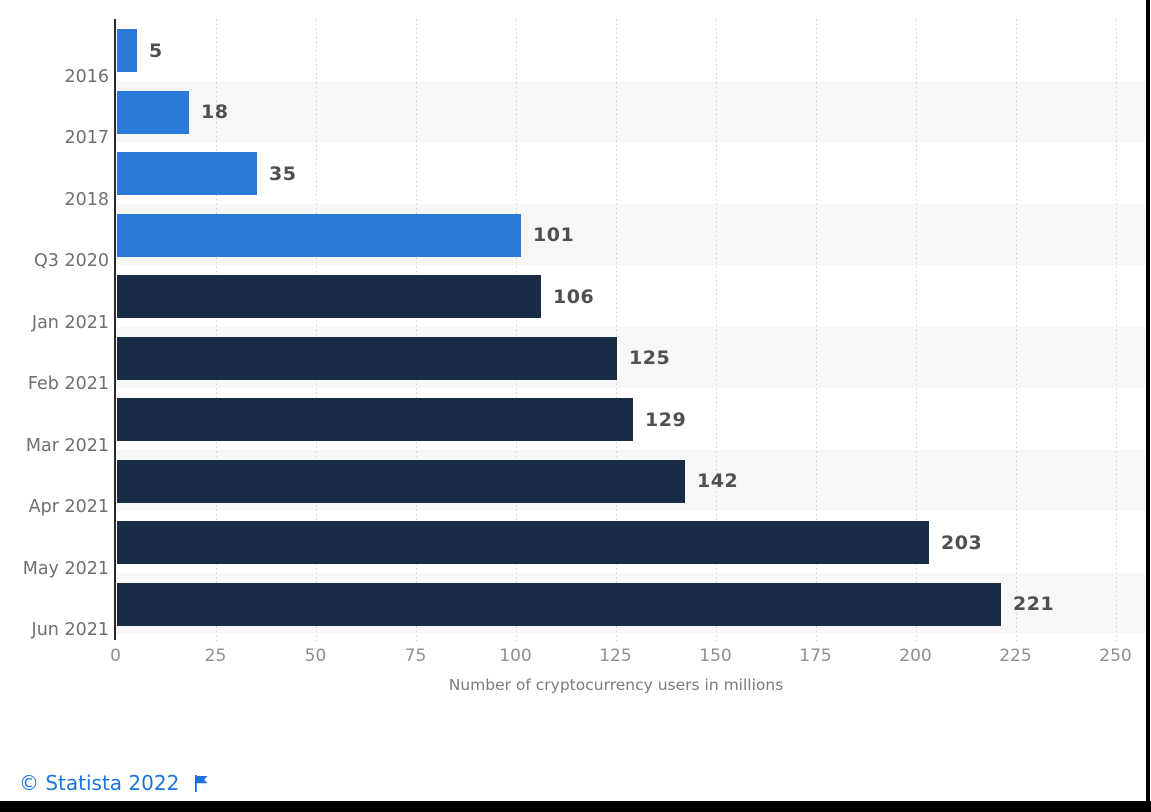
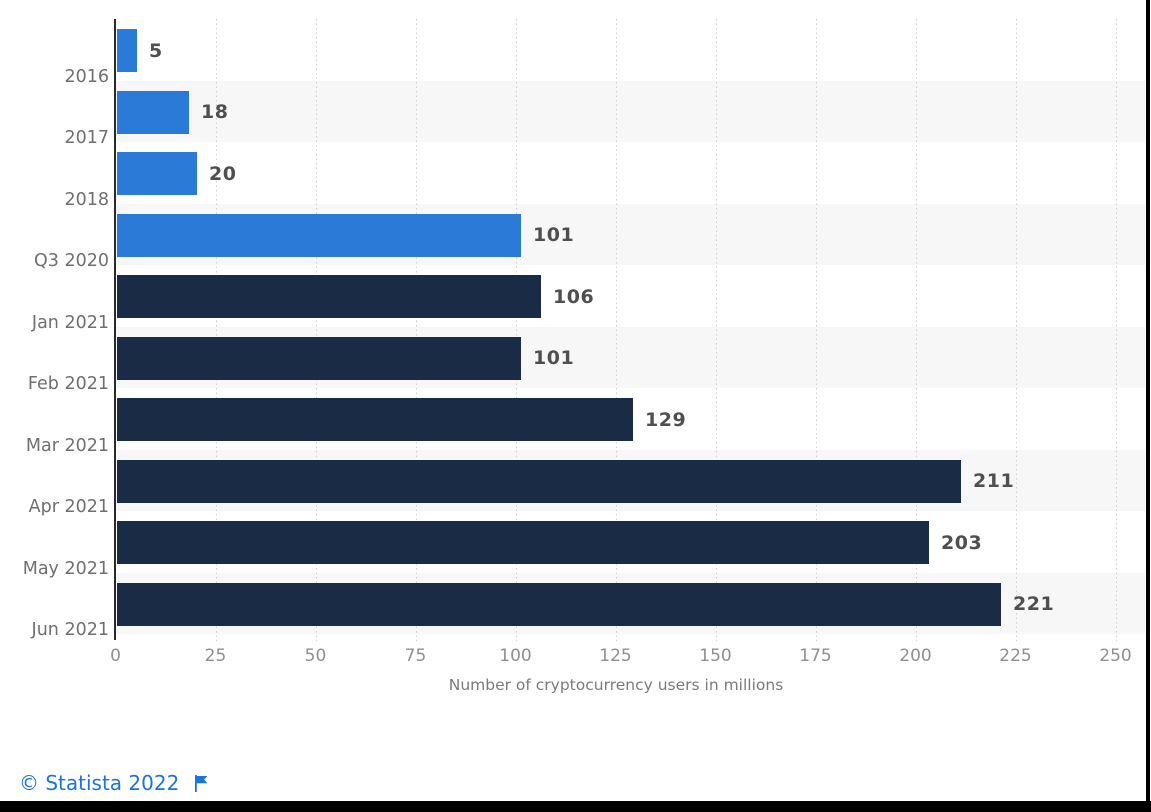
2018: 35 -> 20
Feb 2021: 125 -> 101
Apr 2021: 142 -> 211
